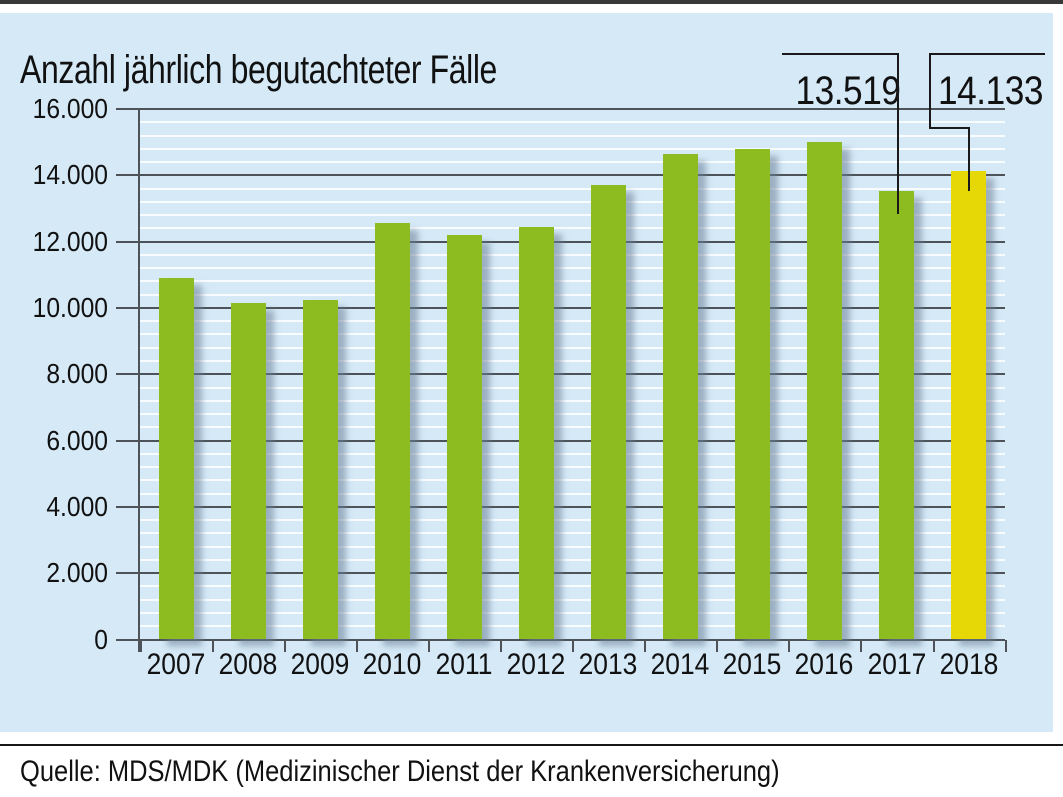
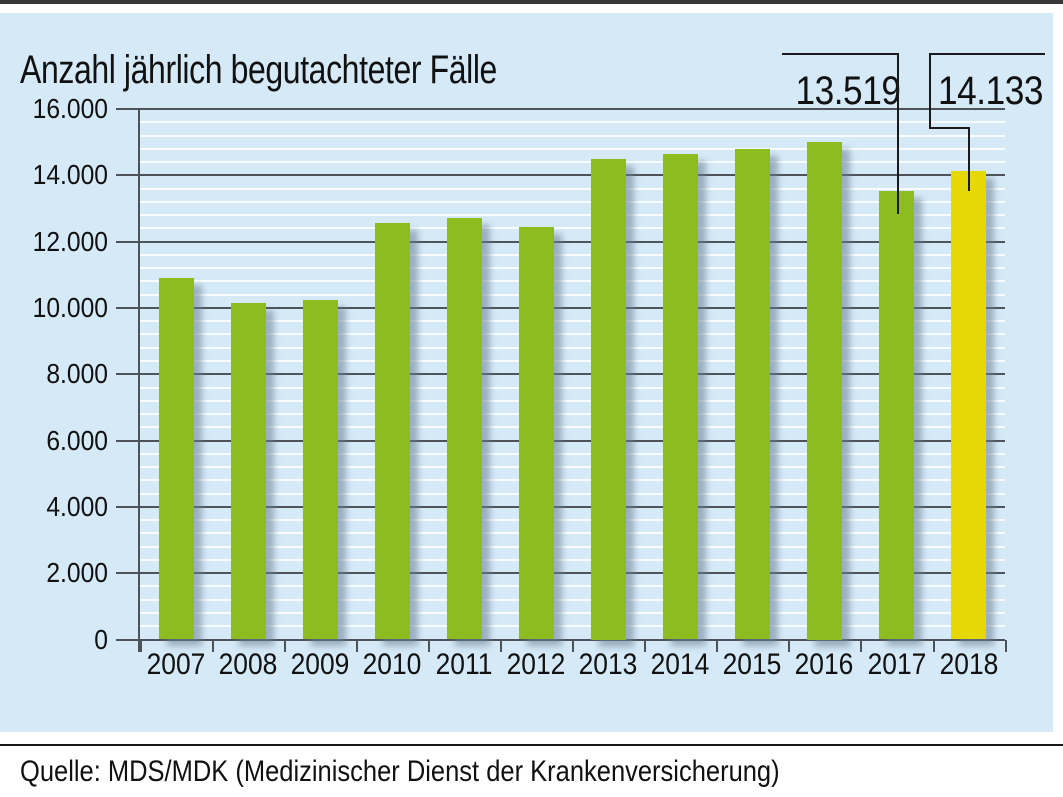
2011: 12200 -> 12700
2013: 13700 -> 14500
